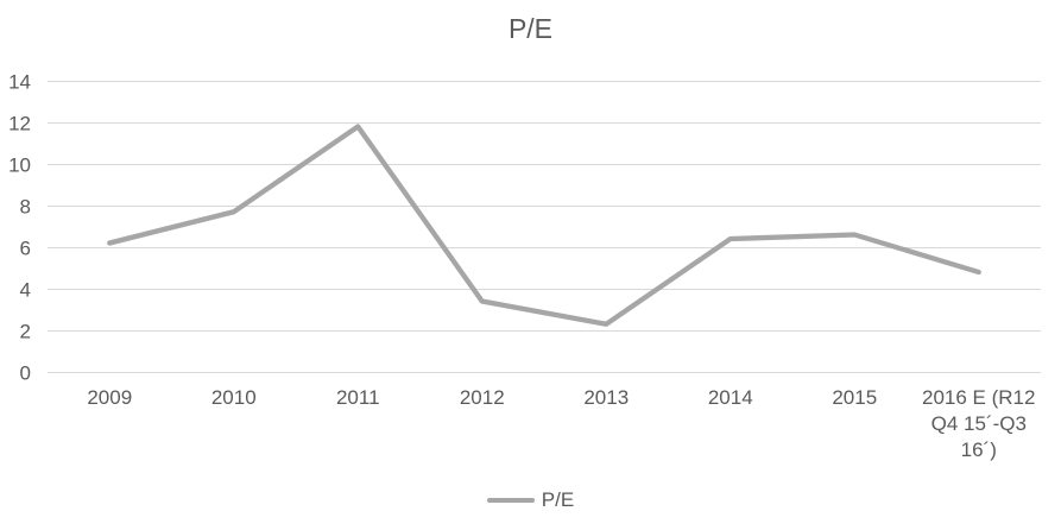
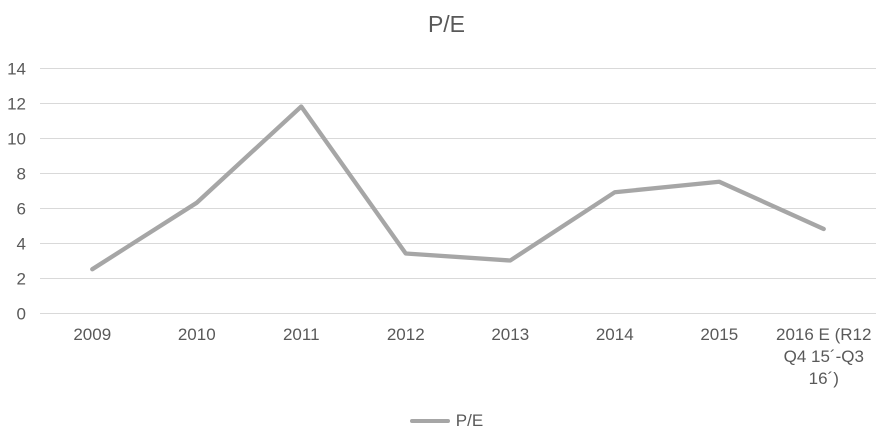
2009: 6.2 -> 2.5
2010: 7.7 -> 6.3
2013: 2.3 -> 3.0
2014: 6.4 -> 6.9
2015: 6.6 -> 7.5
